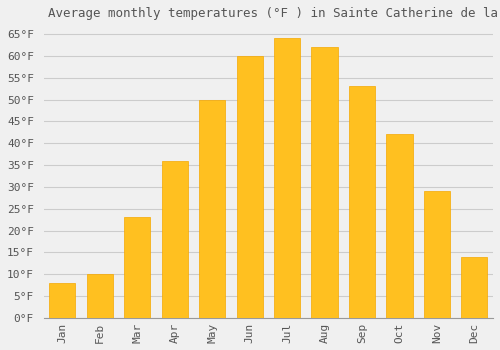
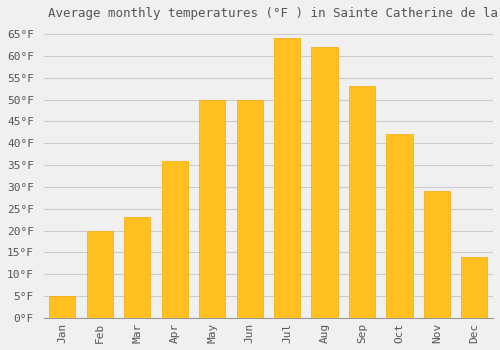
Jan: 8°F -> 5°F
Feb: 10°F -> 20°F
Jun: 60°F -> 50°F
